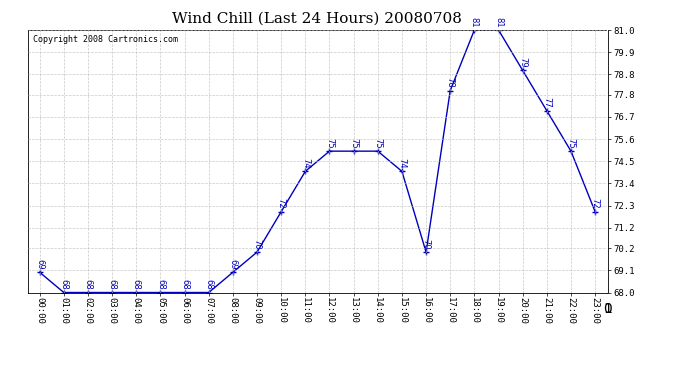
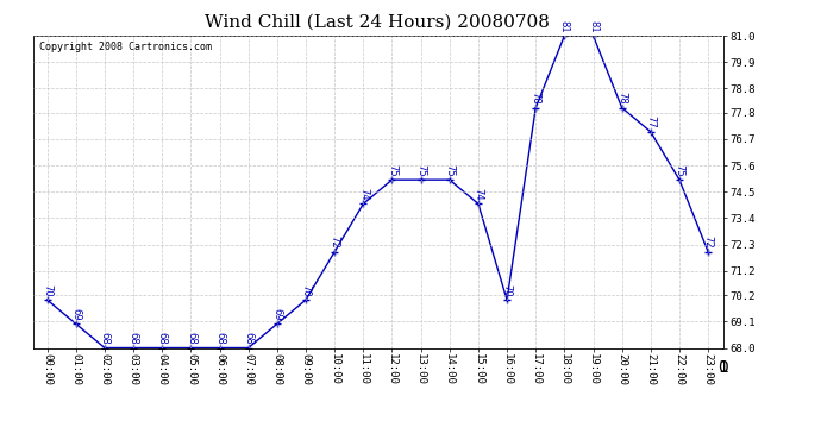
00:00: 69 -> 70
01:00: 68 -> 69
20:00: 79 -> 78
